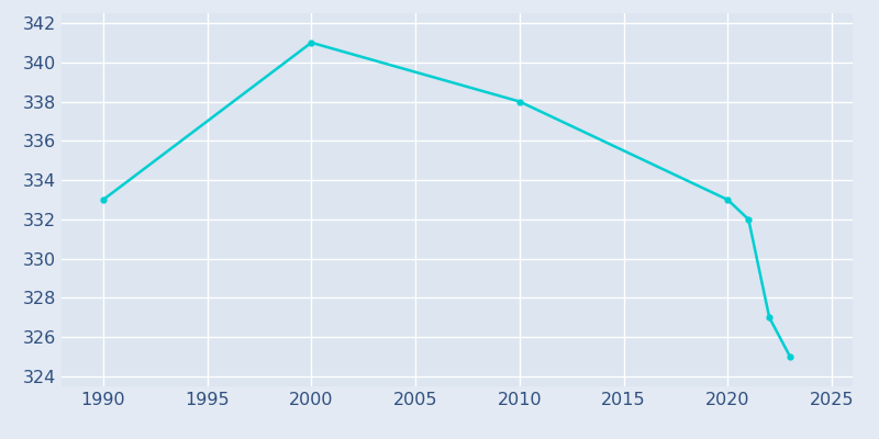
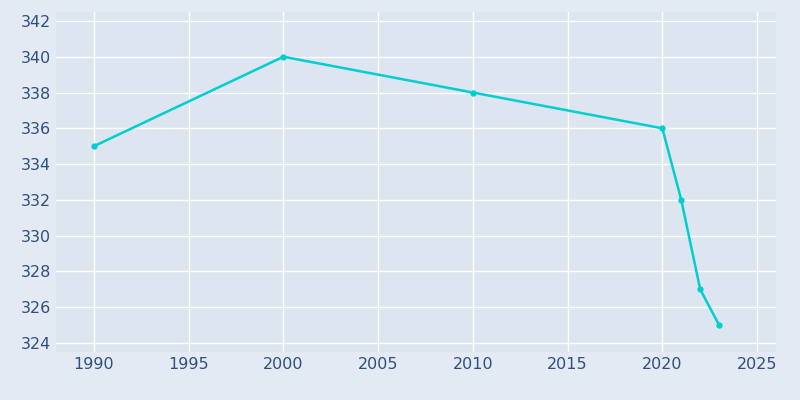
1990: 333 -> 335
2000: 341 -> 340
2020: 333 -> 336
